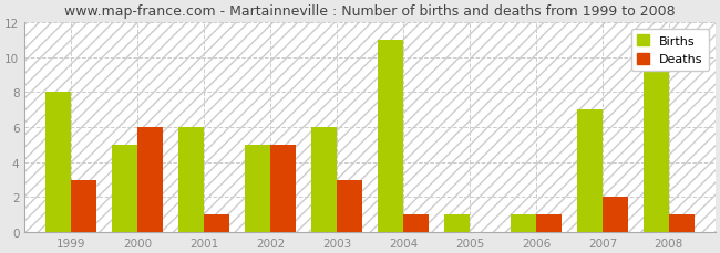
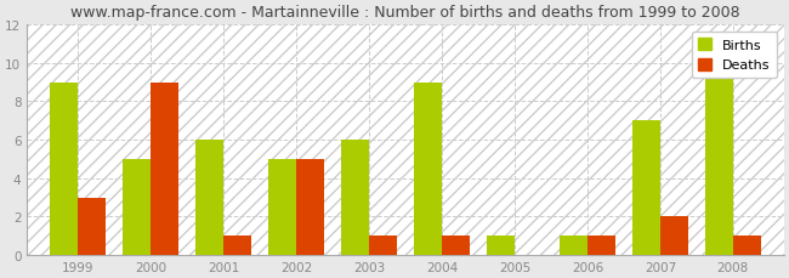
Births/1999: 8 -> 9
Deaths/2000: 6 -> 9
Deaths/2003: 3 -> 1
Births/2004: 11 -> 9
